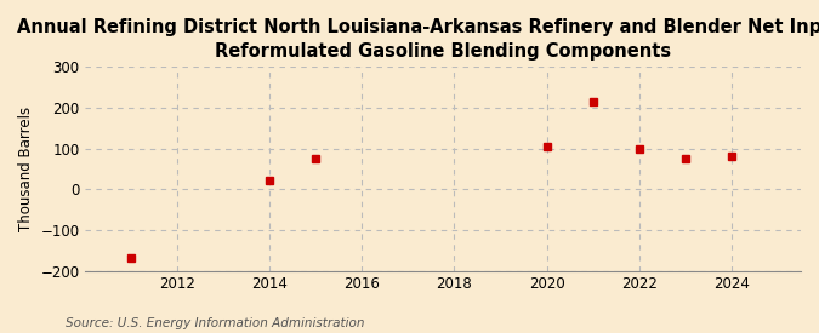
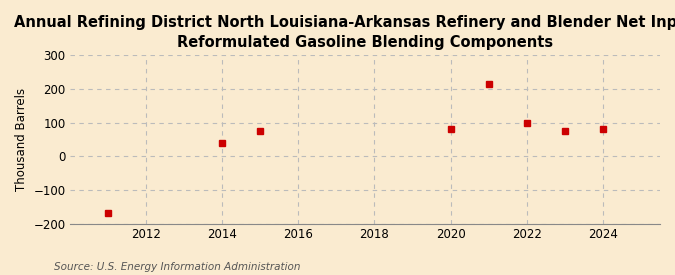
2014: 20 -> 40
2020: 105 -> 80
